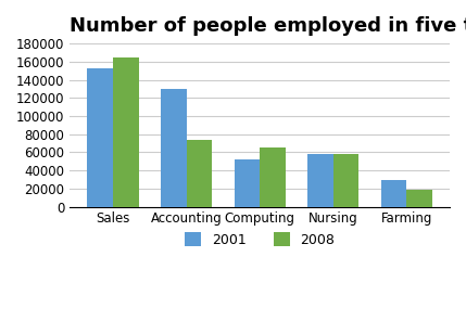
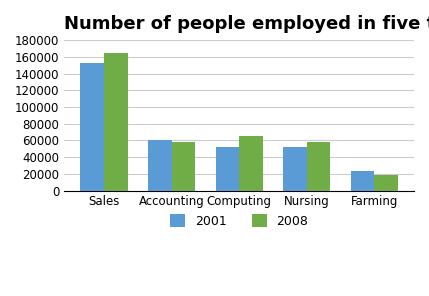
2001/Accounting: 130000 -> 61000
2008/Accounting: 74000 -> 58000
2001/Nursing: 58000 -> 52000
2001/Farming: 30000 -> 23000
